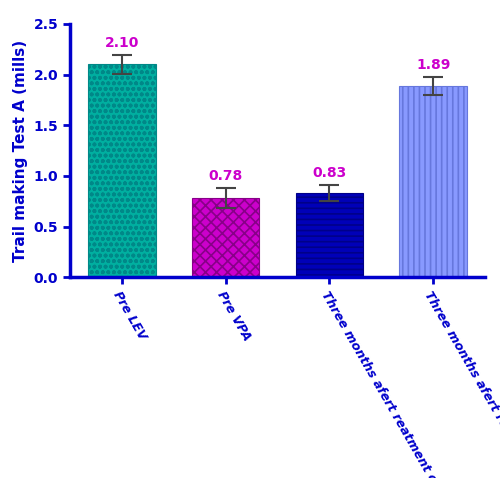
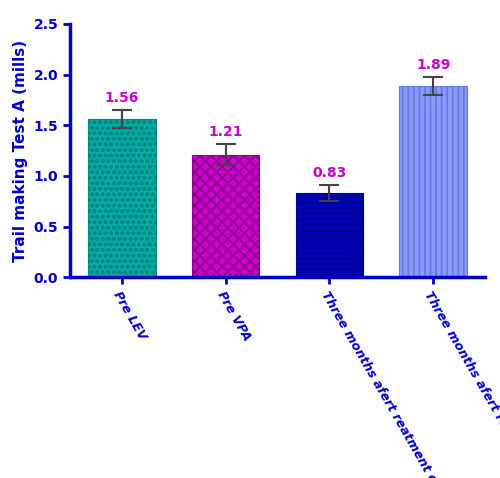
Pre LEV: 2.10 -> 1.56
Pre VPA: 0.78 -> 1.21
